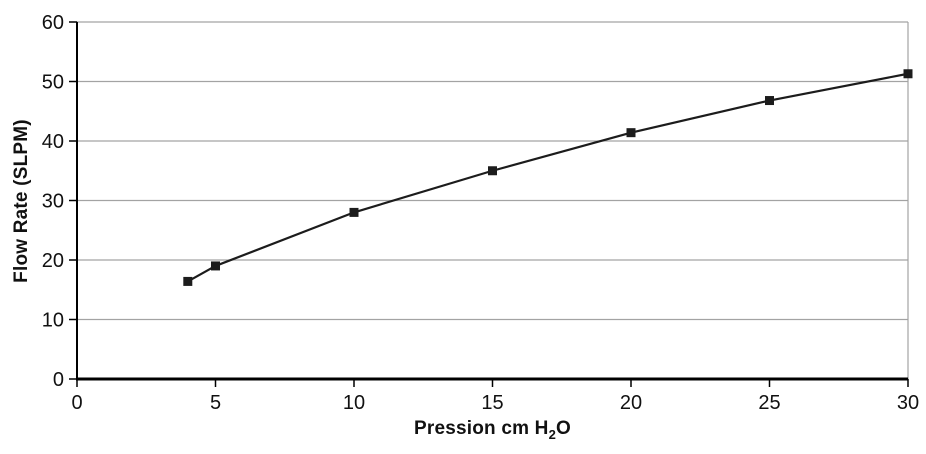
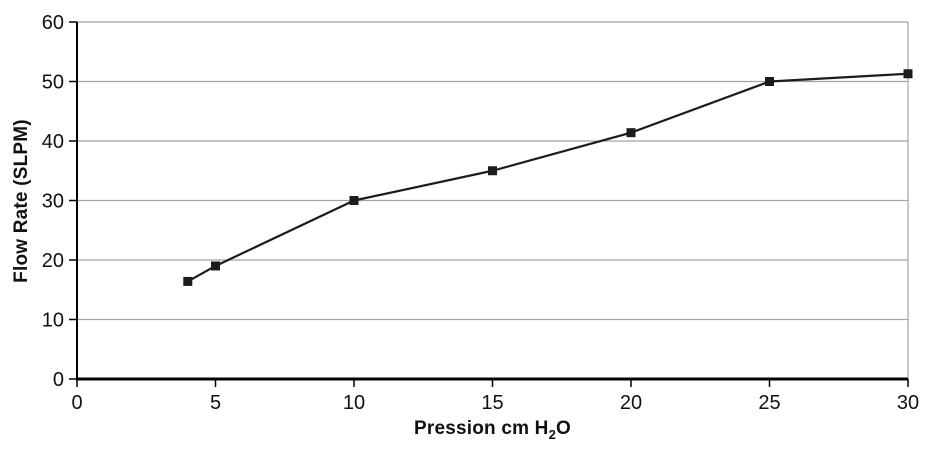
10: 28 -> 30
25: 47 -> 50
